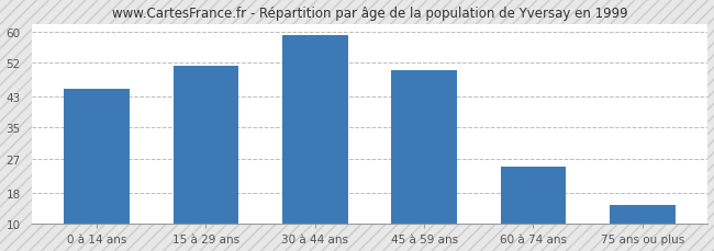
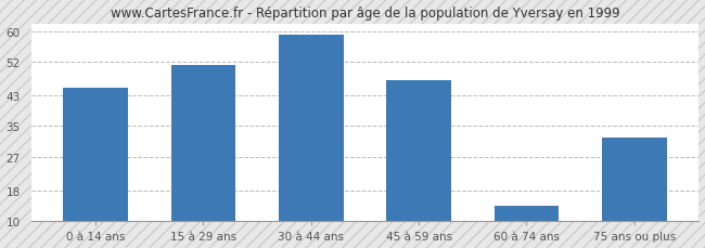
45 à 59 ans: 50 -> 47
60 à 74 ans: 25 -> 14
75 ans ou plus: 15 -> 32
